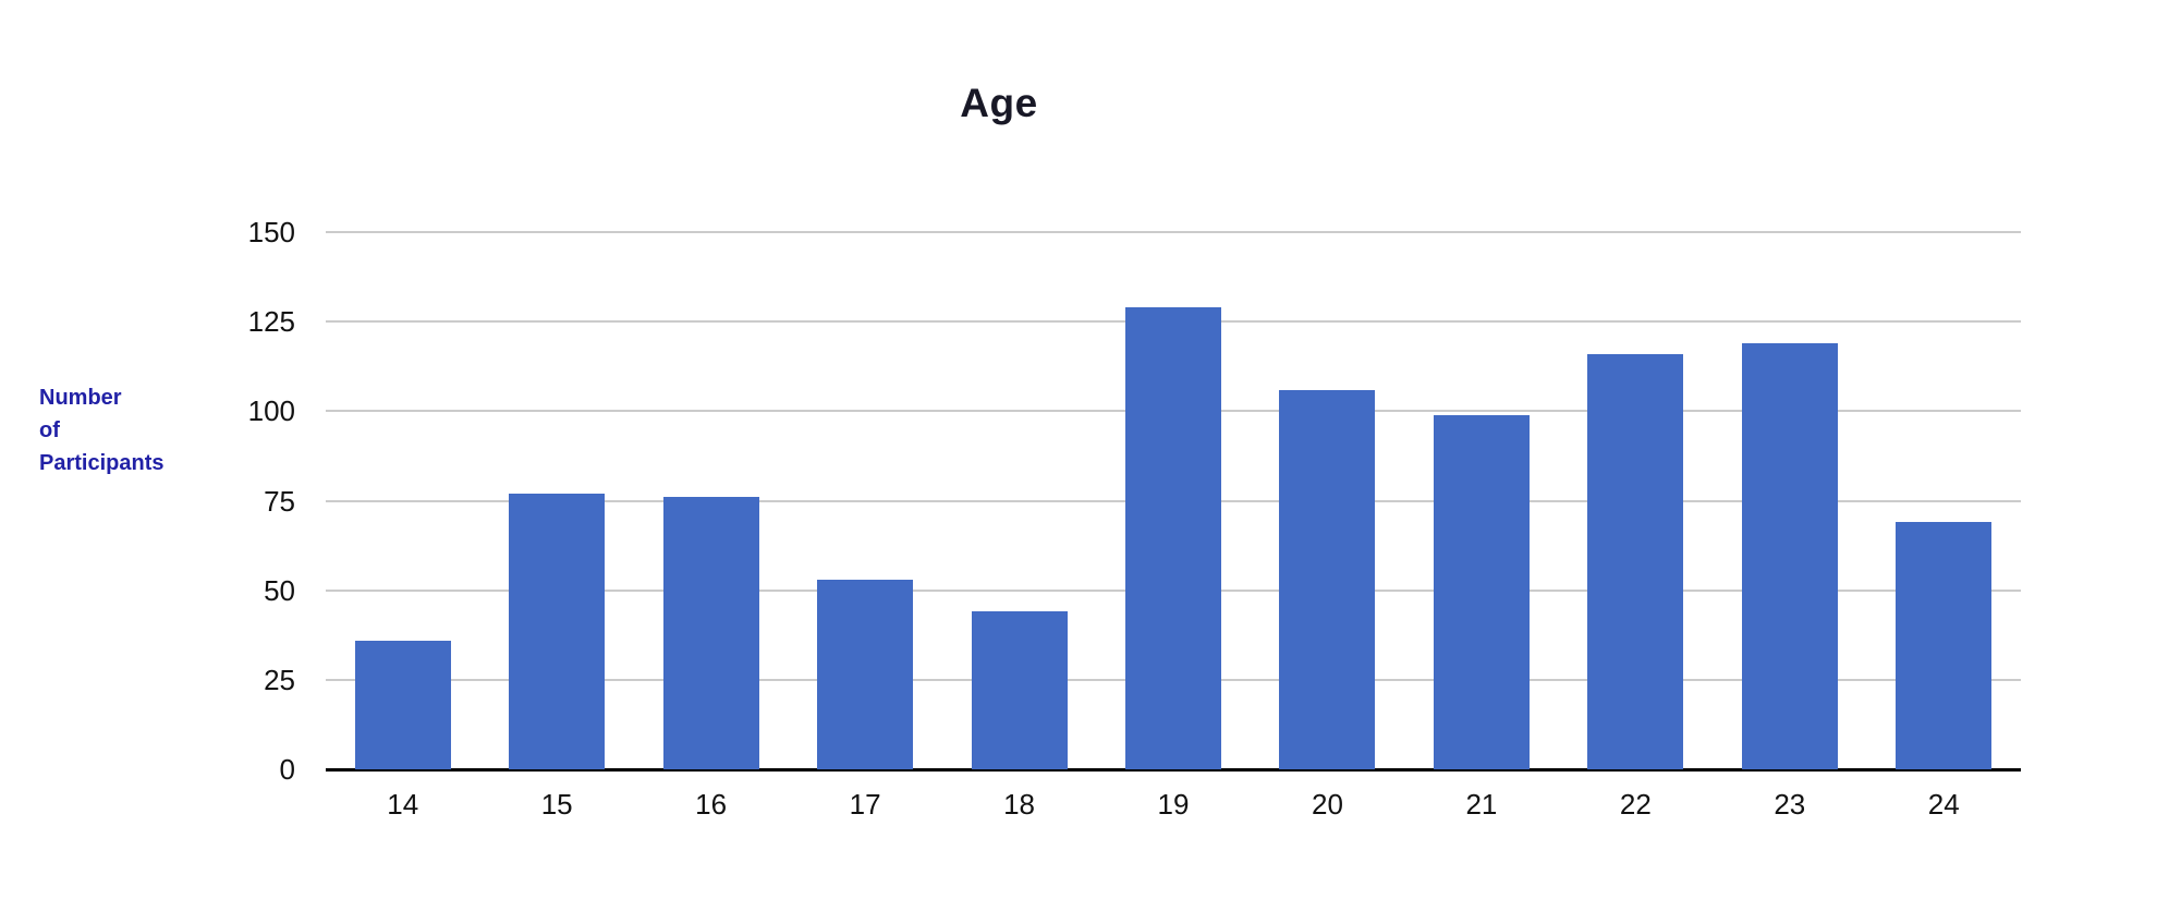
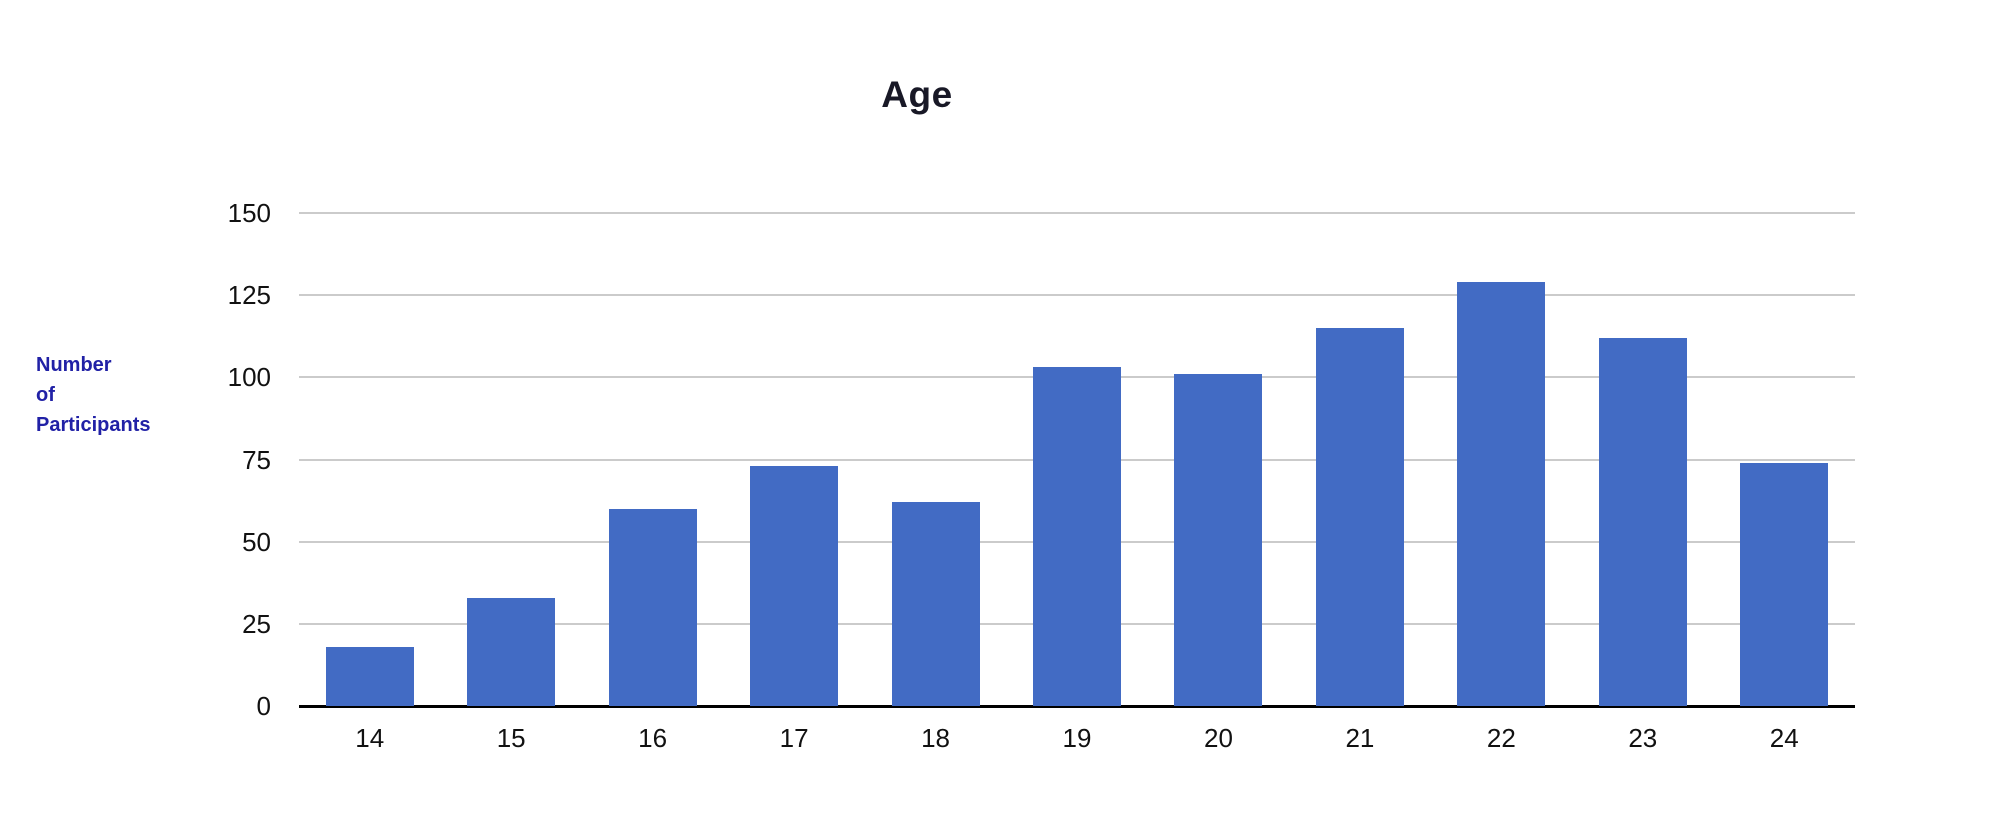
14: 36 -> 18
15: 77 -> 33
16: 76 -> 60
17: 53 -> 73
18: 44 -> 62
19: 129 -> 103
20: 106 -> 101
21: 99 -> 115
22: 116 -> 129
23: 119 -> 112
24: 69 -> 74
